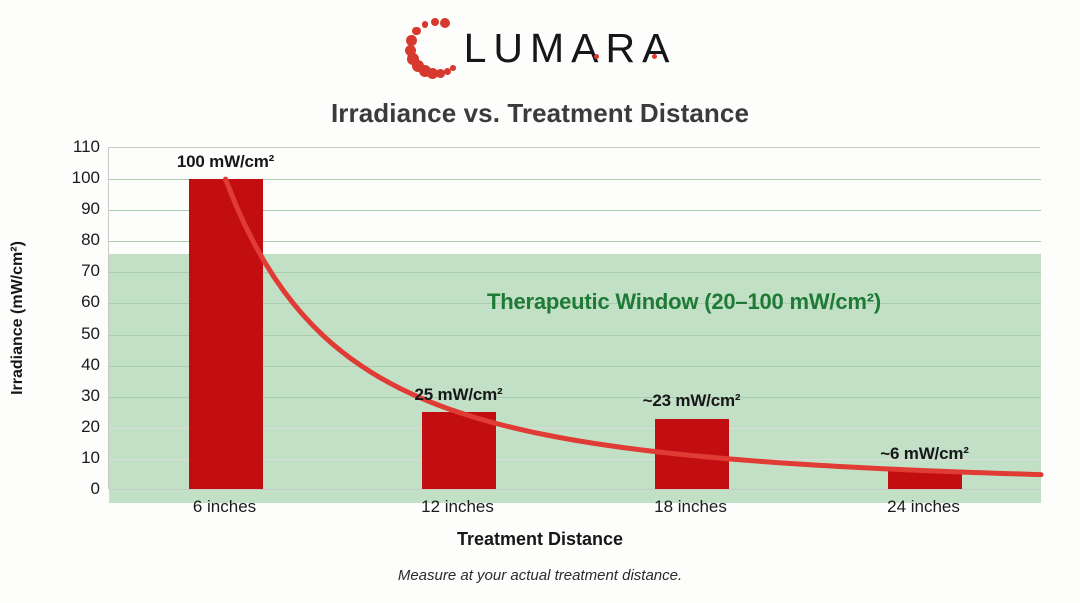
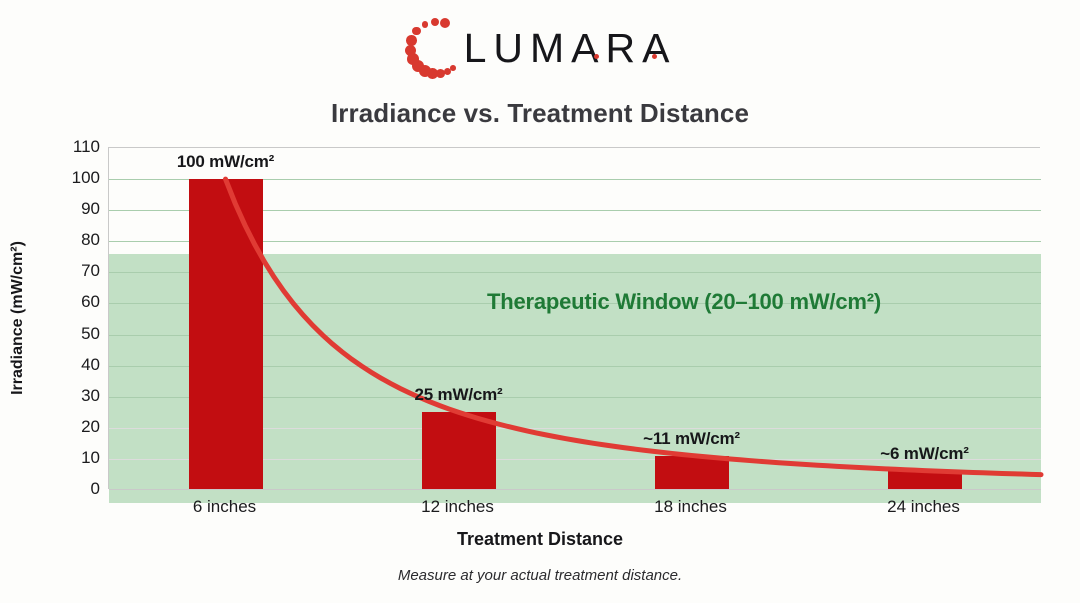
18 inches: 23 -> 11
